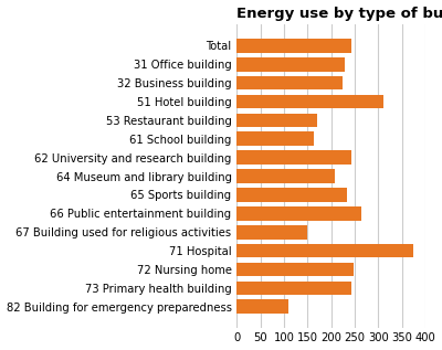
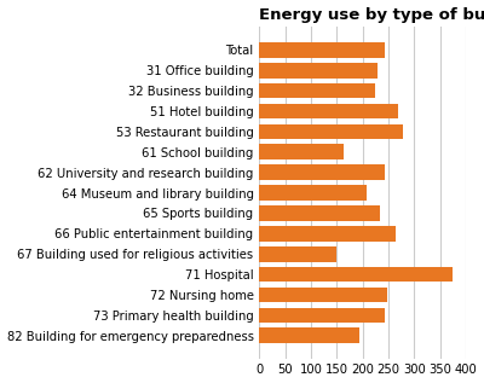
51 Hotel building: 310 -> 268
53 Restaurant building: 170 -> 278
82 Building for emergency preparedness: 110 -> 193
